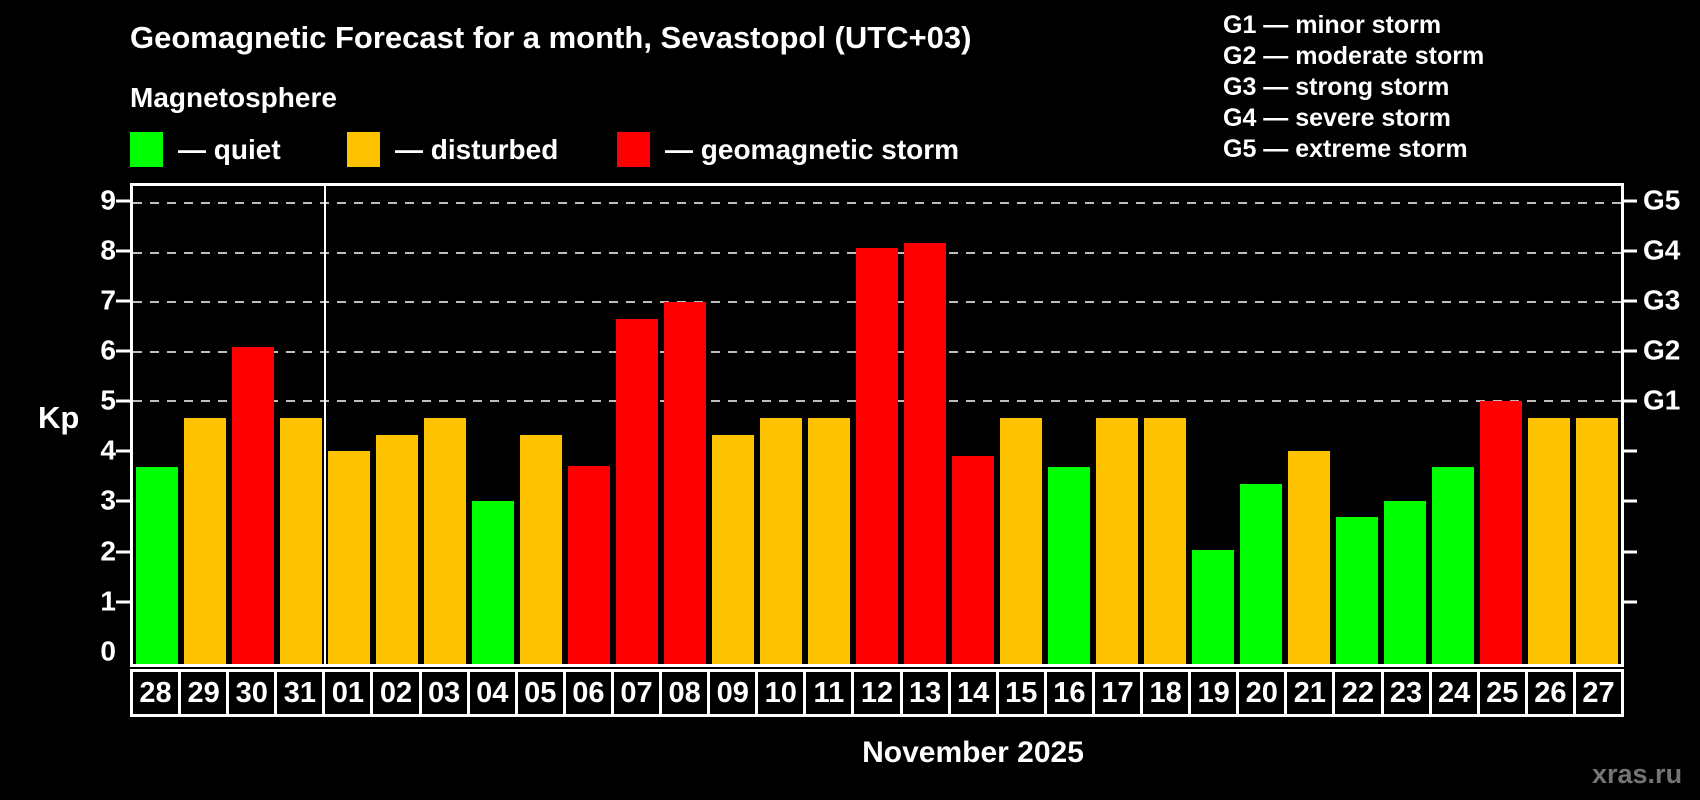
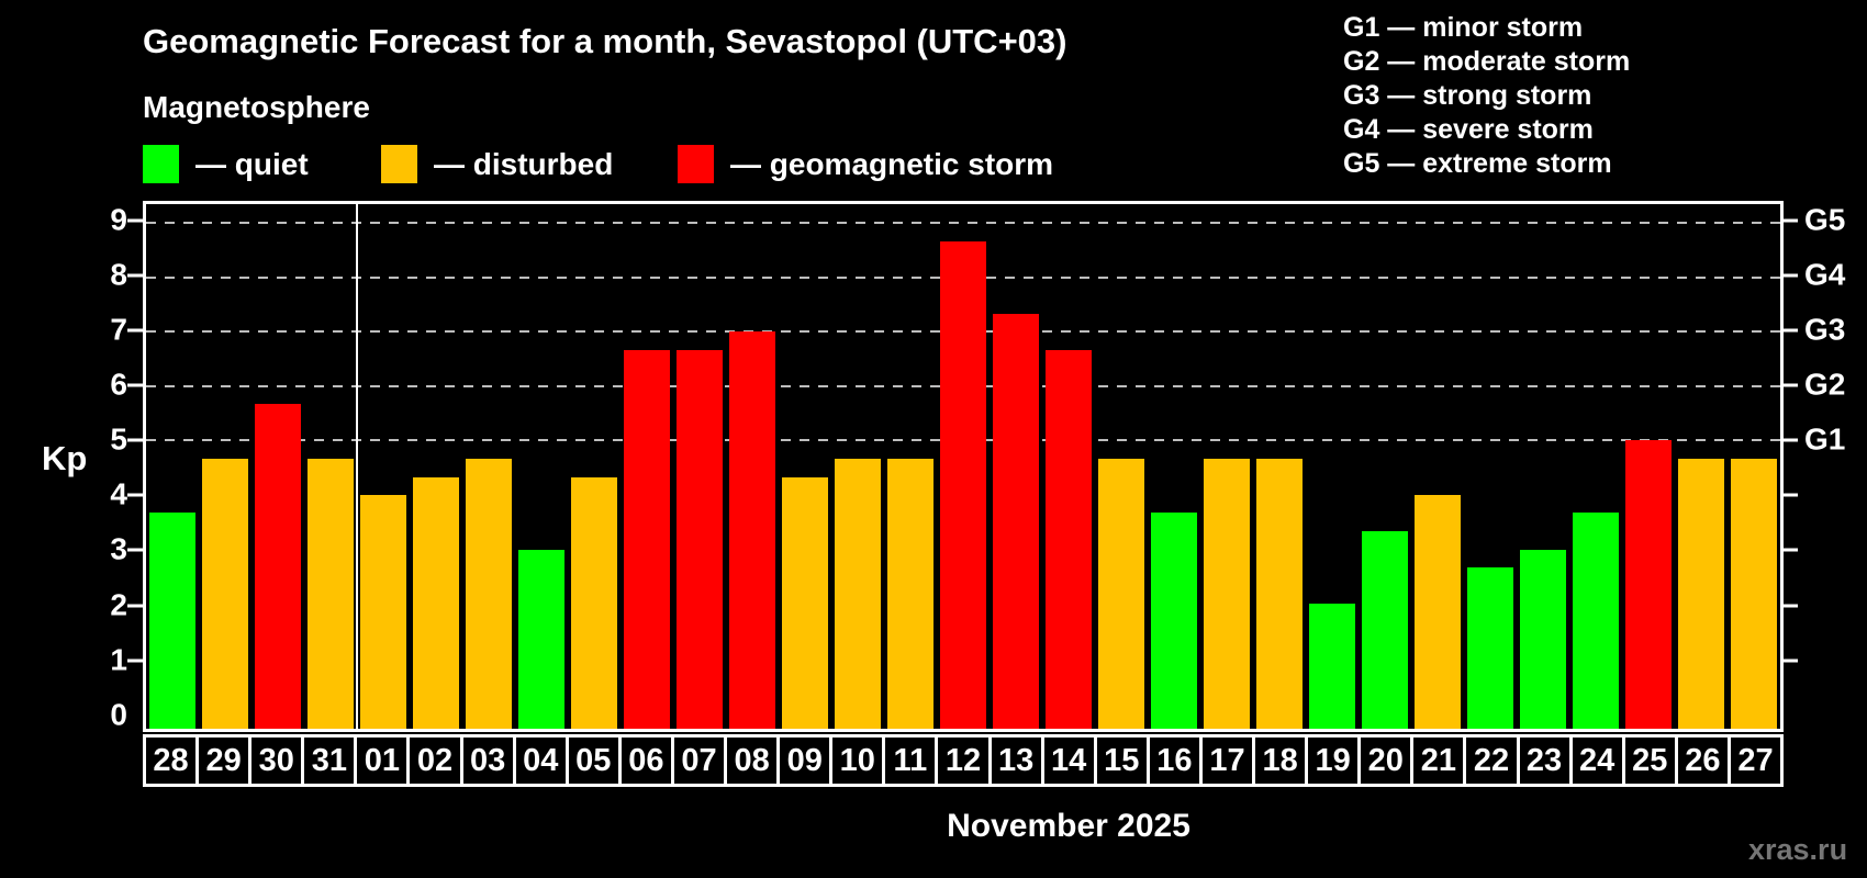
30: 6.1 -> 5.7
06: 3.7 -> 6.7
12: 8.1 -> 8.7
13: 8.2 -> 7.3
14: 3.9 -> 6.7
